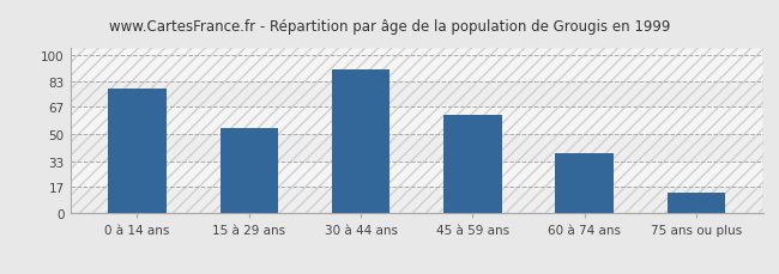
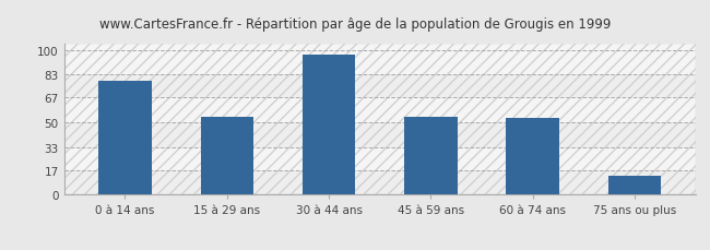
30 à 44 ans: 91 -> 97
45 à 59 ans: 62 -> 54
60 à 74 ans: 38 -> 53
